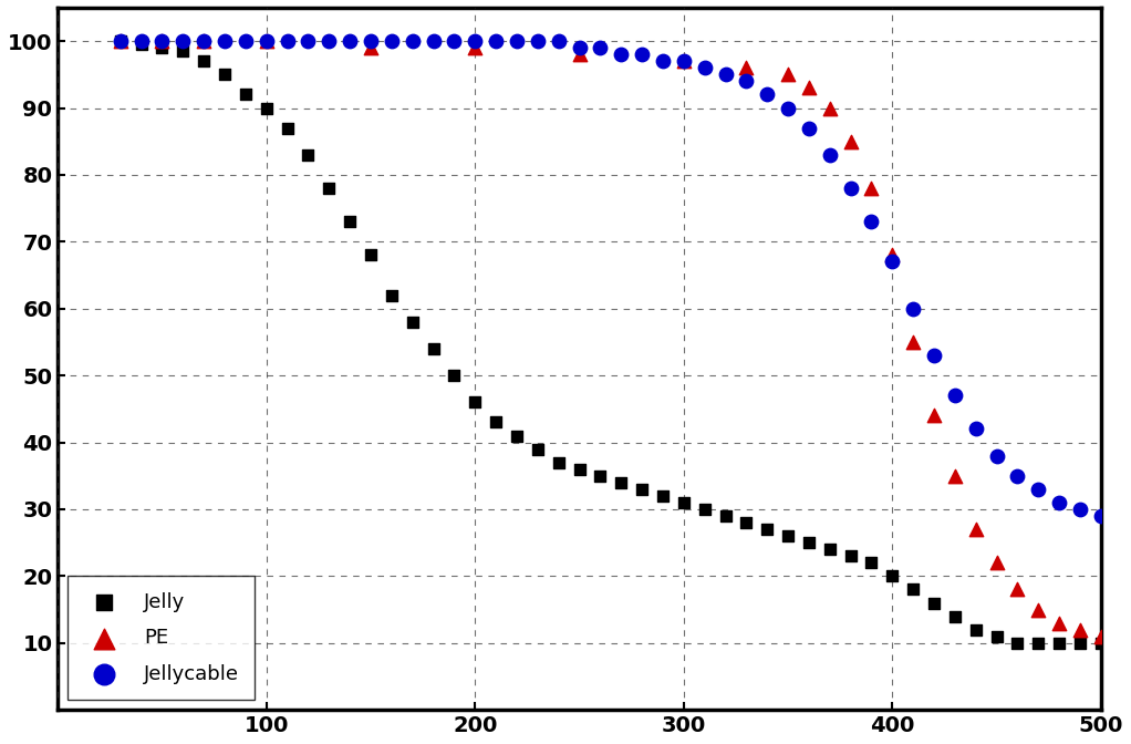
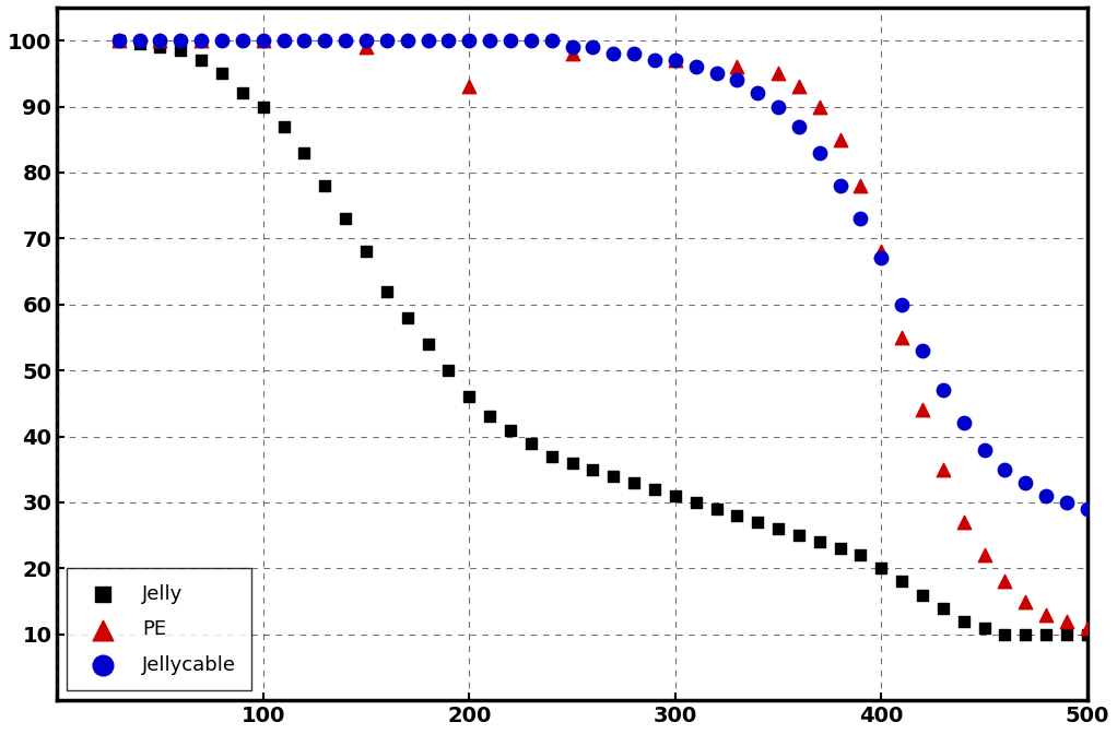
PE/200: 99 -> 93
